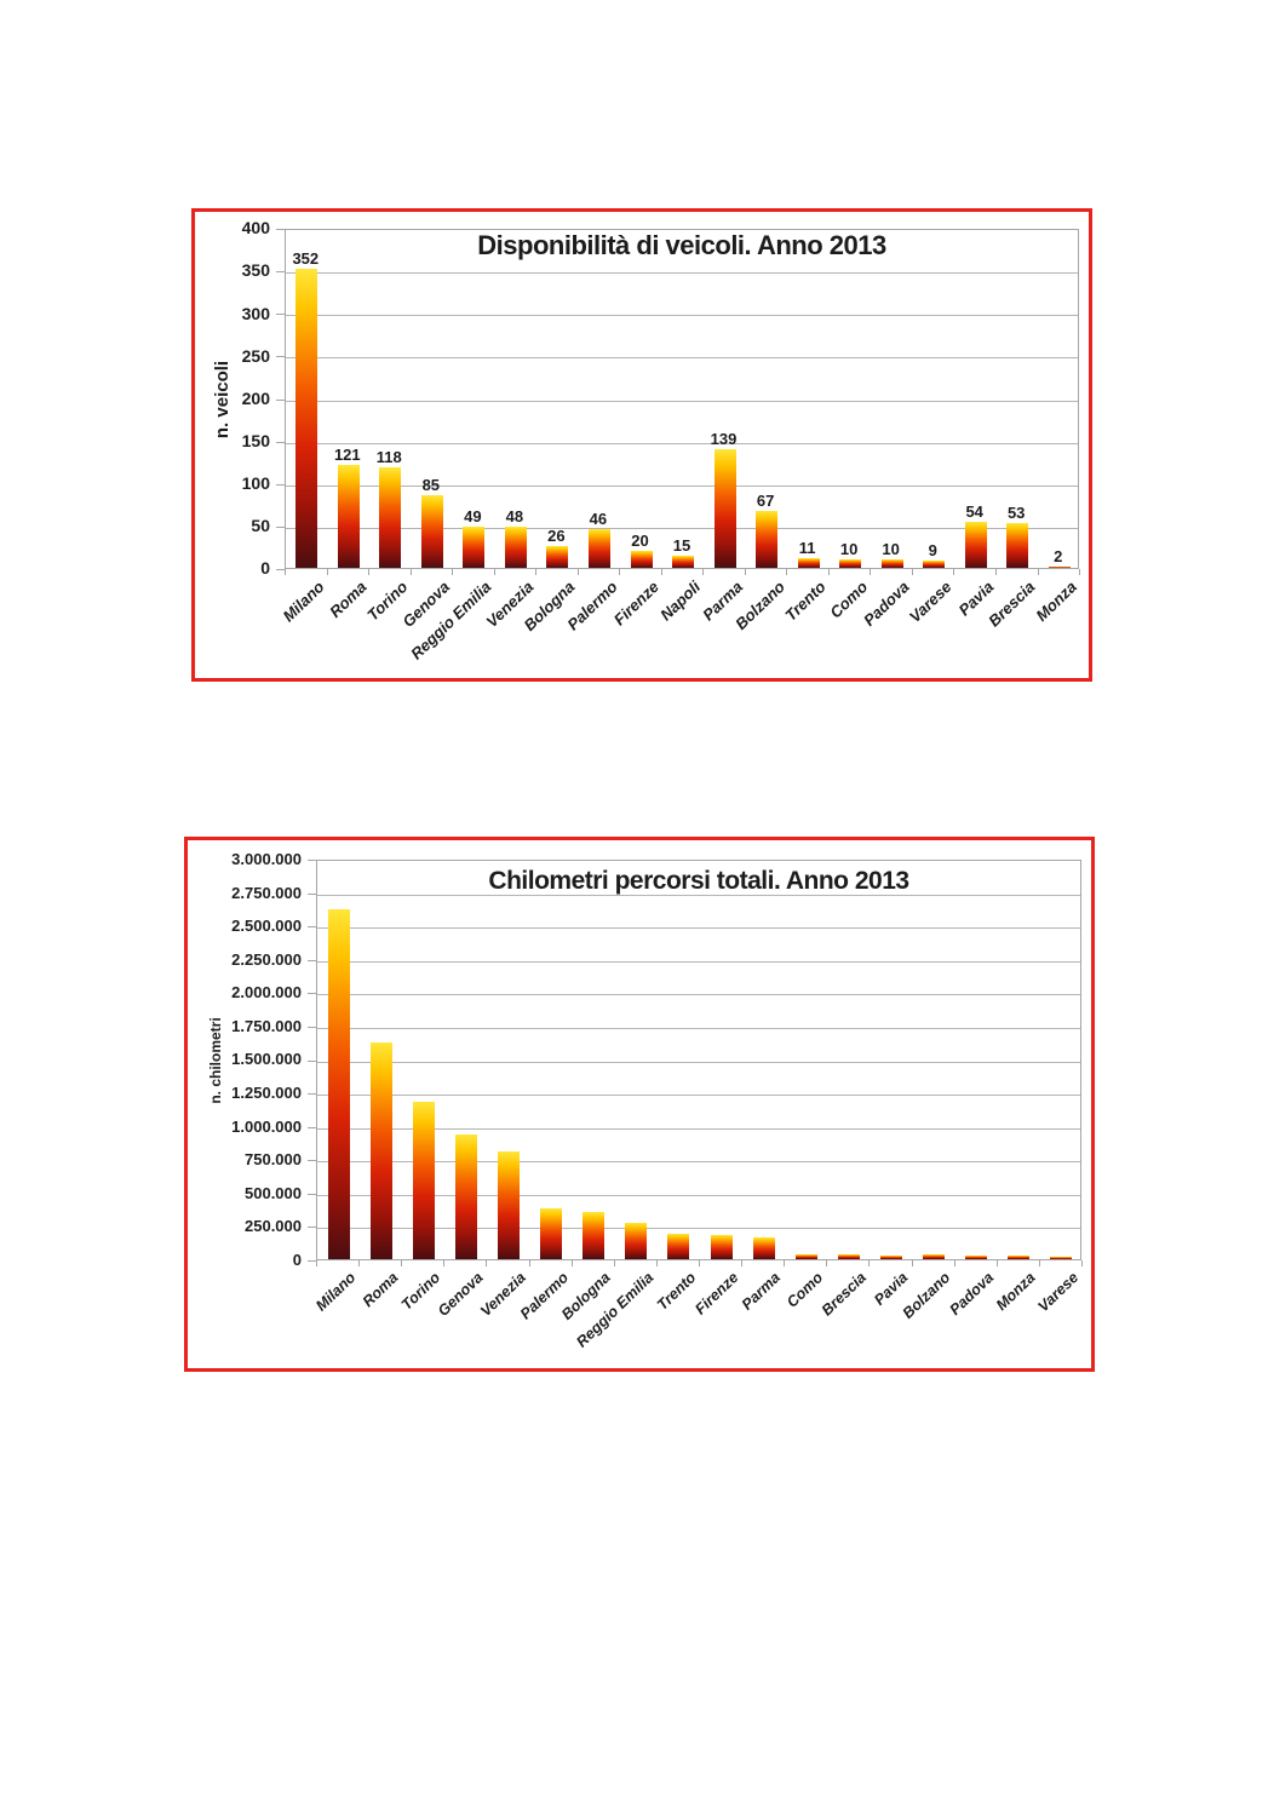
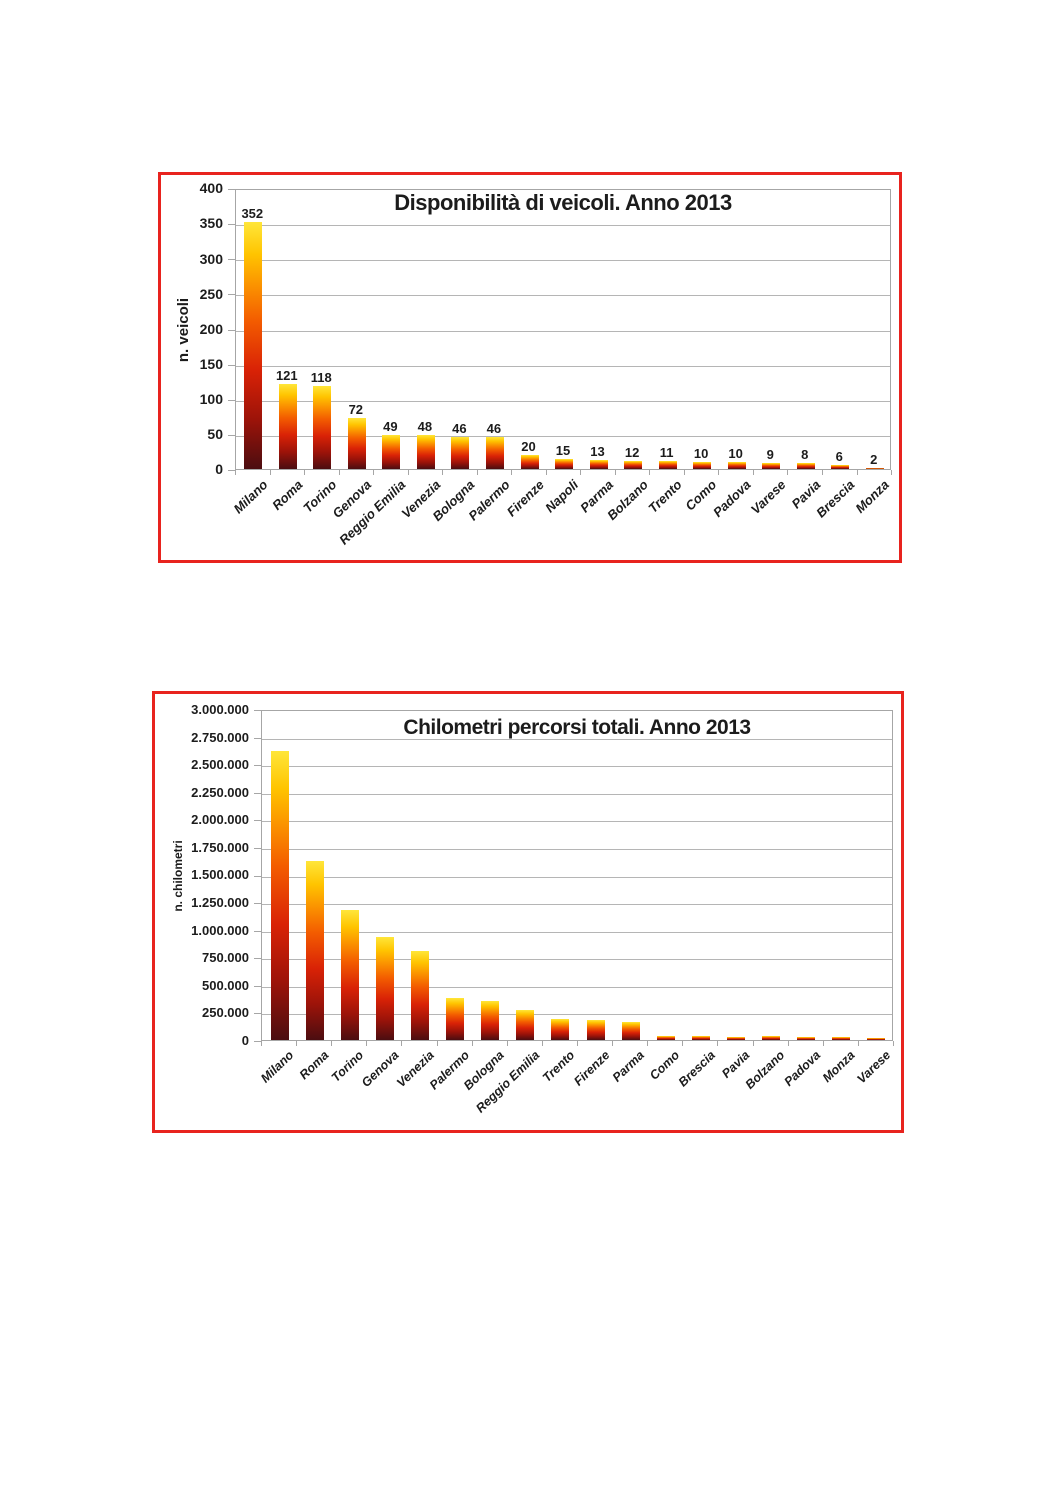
Disponibilità di veicoli. Anno 2013/Genova: 85 -> 72
Disponibilità di veicoli. Anno 2013/Bologna: 26 -> 46
Disponibilità di veicoli. Anno 2013/Parma: 139 -> 13
Disponibilità di veicoli. Anno 2013/Bolzano: 67 -> 12
Disponibilità di veicoli. Anno 2013/Pavia: 54 -> 8
Disponibilità di veicoli. Anno 2013/Brescia: 53 -> 6
